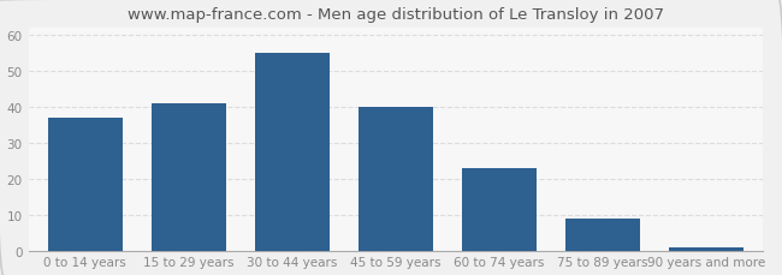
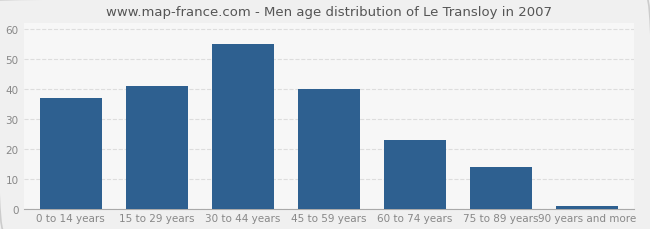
75 to 89 years: 9 -> 14
